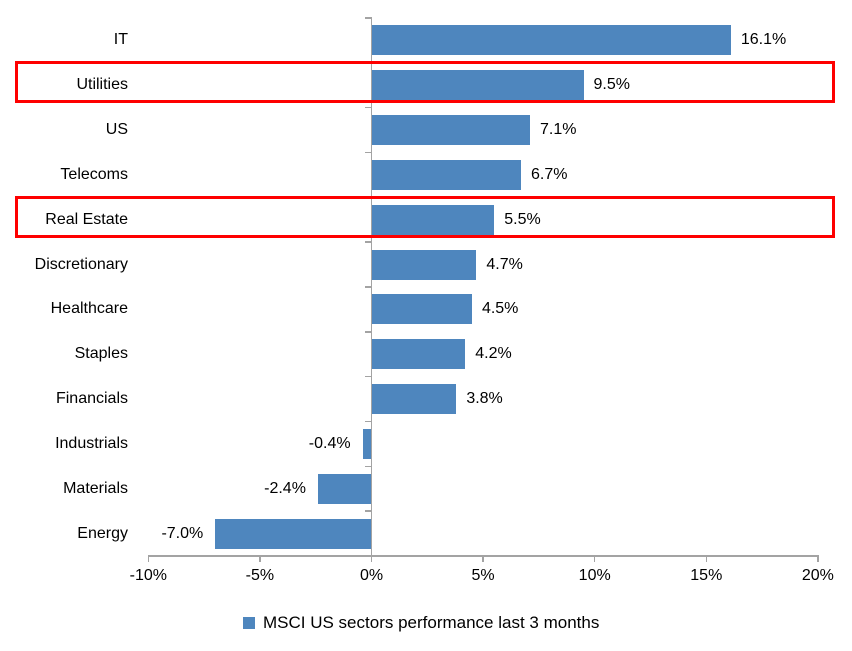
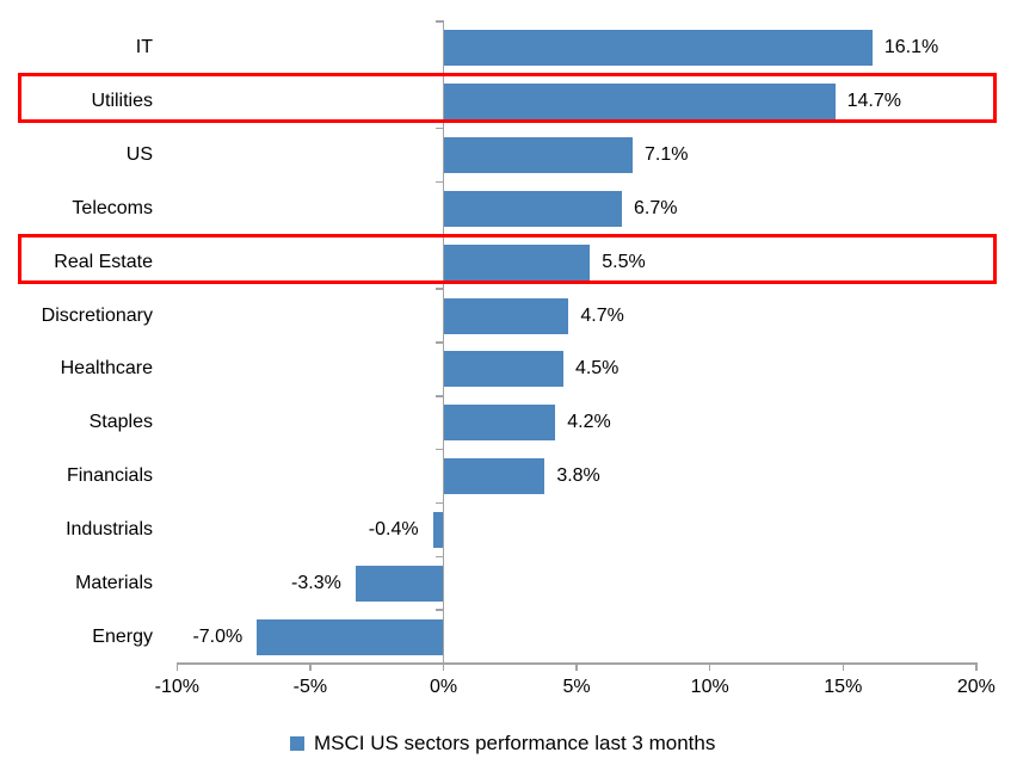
Utilities: 9.5% -> 14.7%
Materials: -2.4% -> -3.3%
